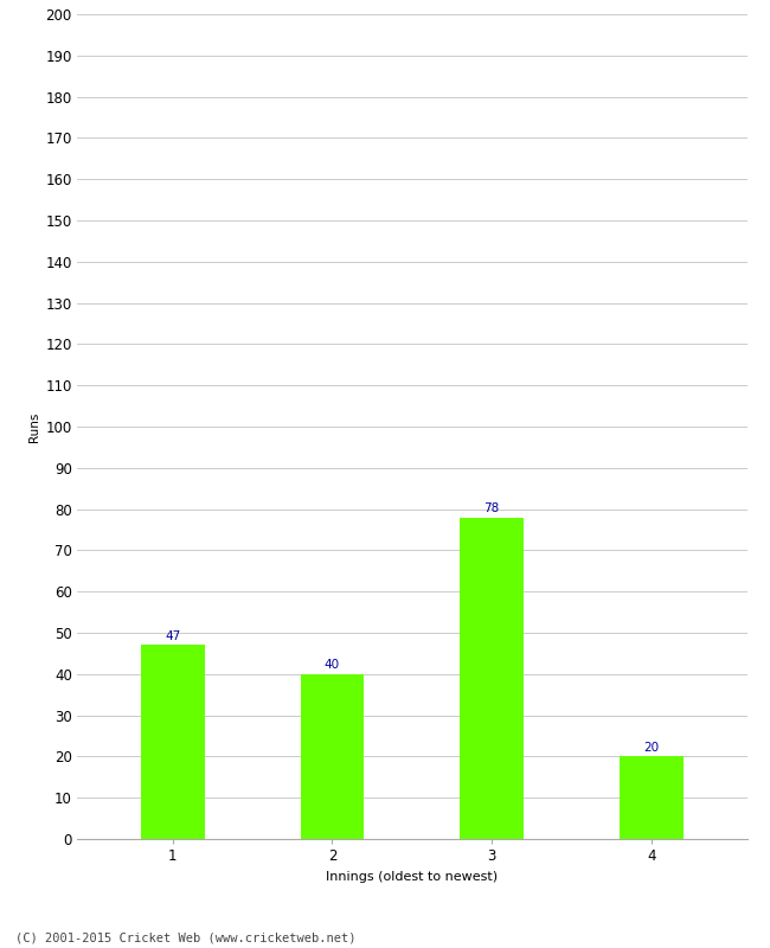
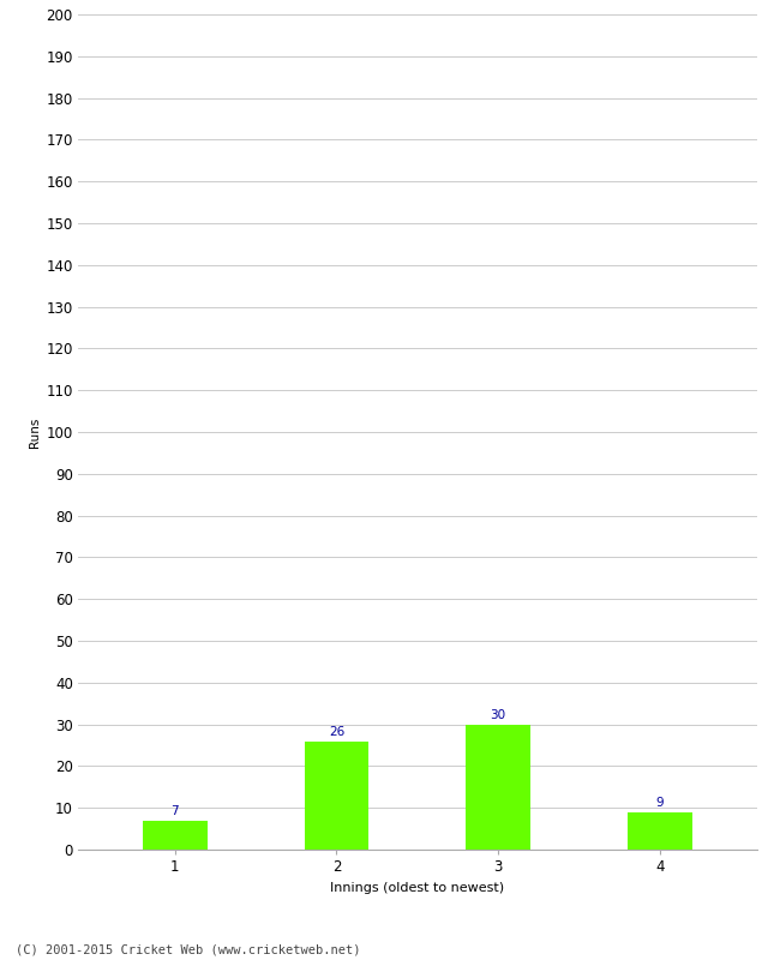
1: 47 -> 7
2: 40 -> 26
3: 78 -> 30
4: 20 -> 9
